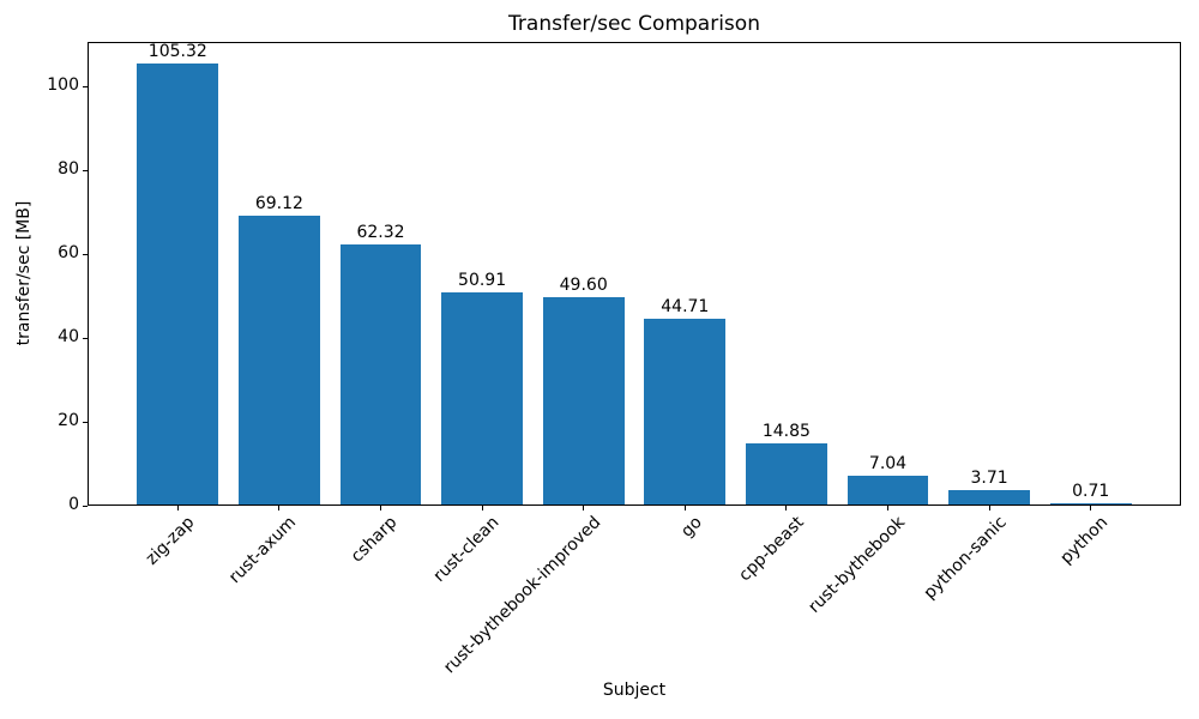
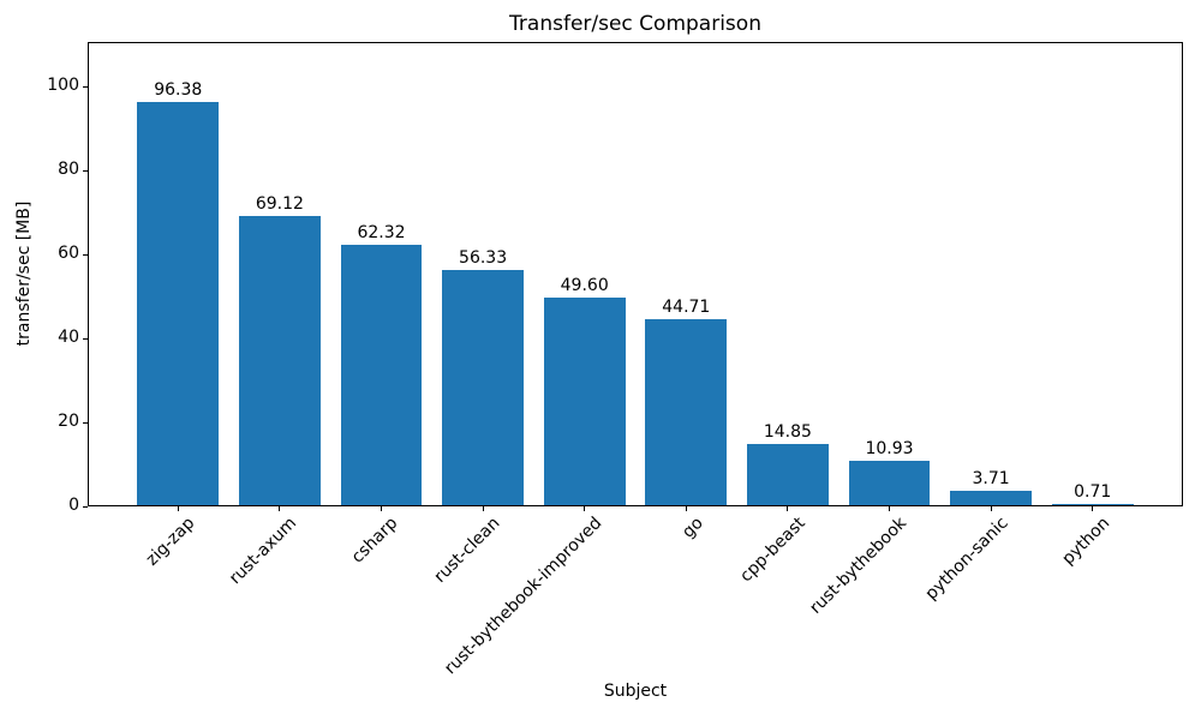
zig-zap: 105.32 -> 96.38
rust-clean: 50.91 -> 56.33
rust-bythebook: 7.04 -> 10.93
